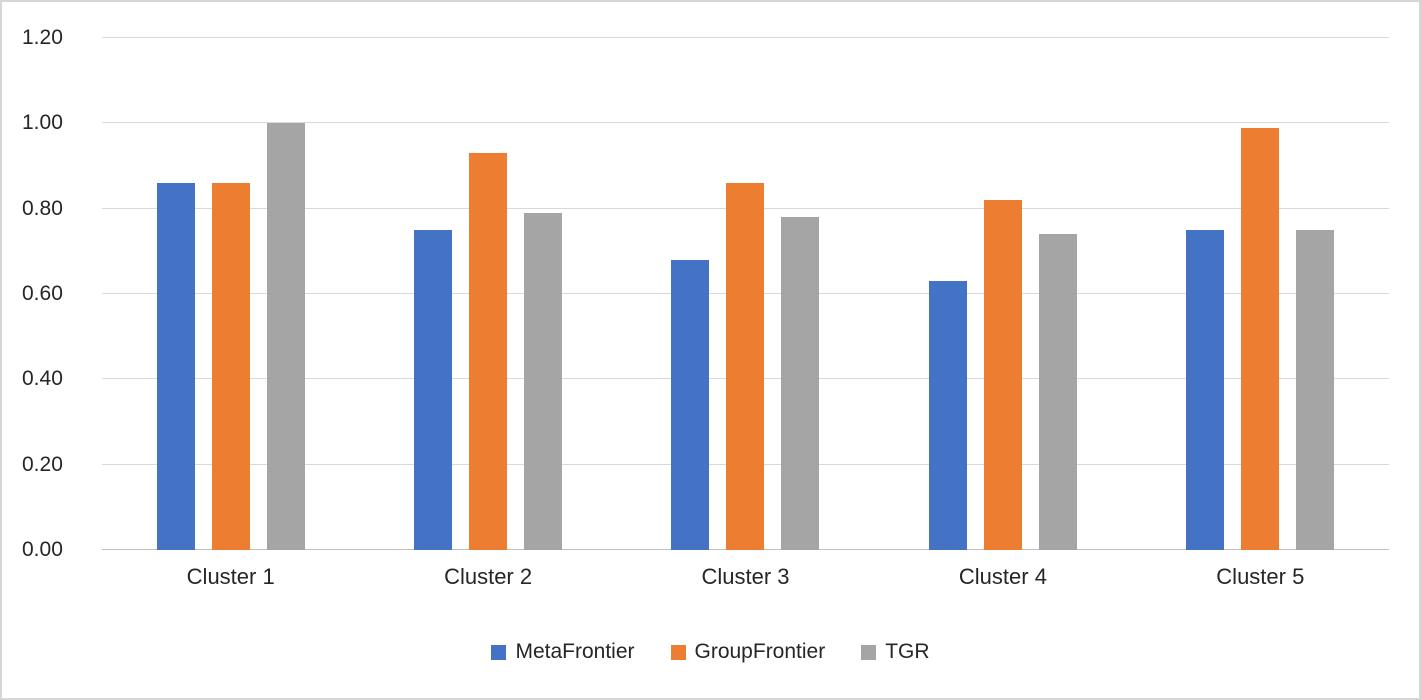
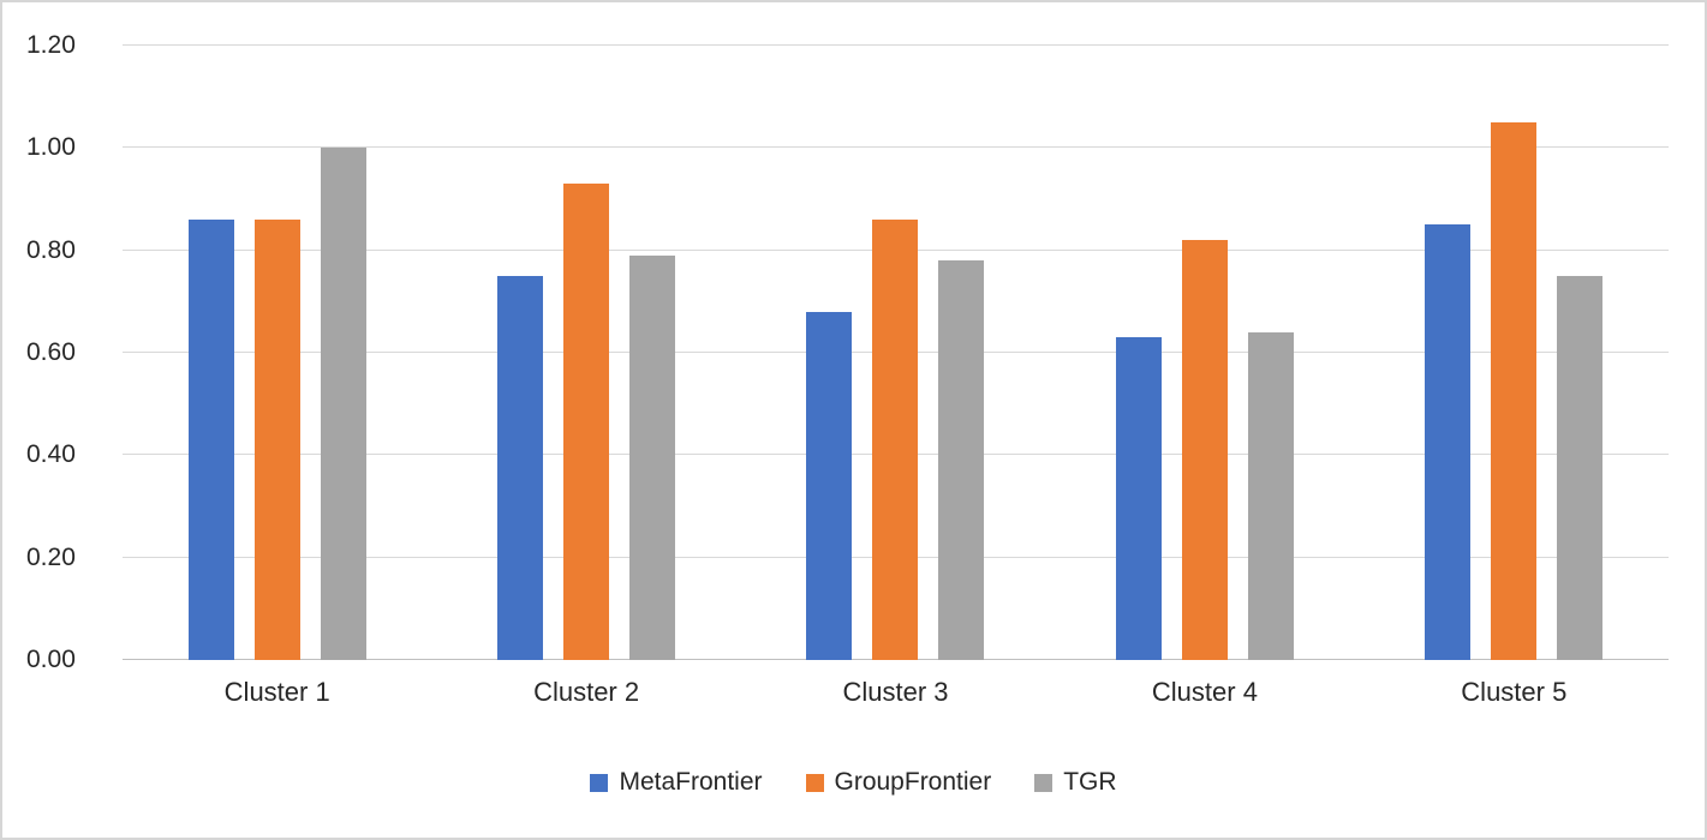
TGR/Cluster 4: 0.74 -> 0.64
MetaFrontier/Cluster 5: 0.75 -> 0.85
GroupFrontier/Cluster 5: 0.99 -> 1.05
